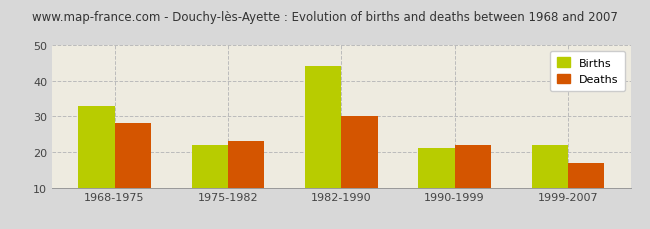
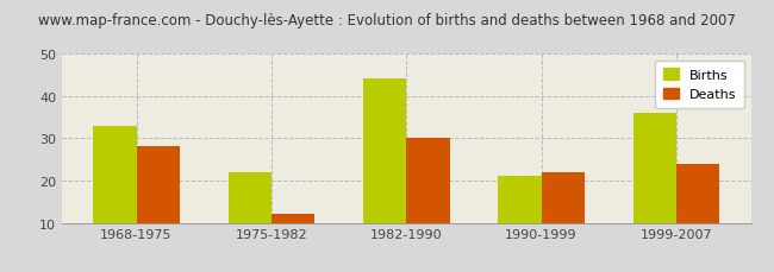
Deaths/1975-1982: 23 -> 12
Births/1999-2007: 22 -> 36
Deaths/1999-2007: 17 -> 24
